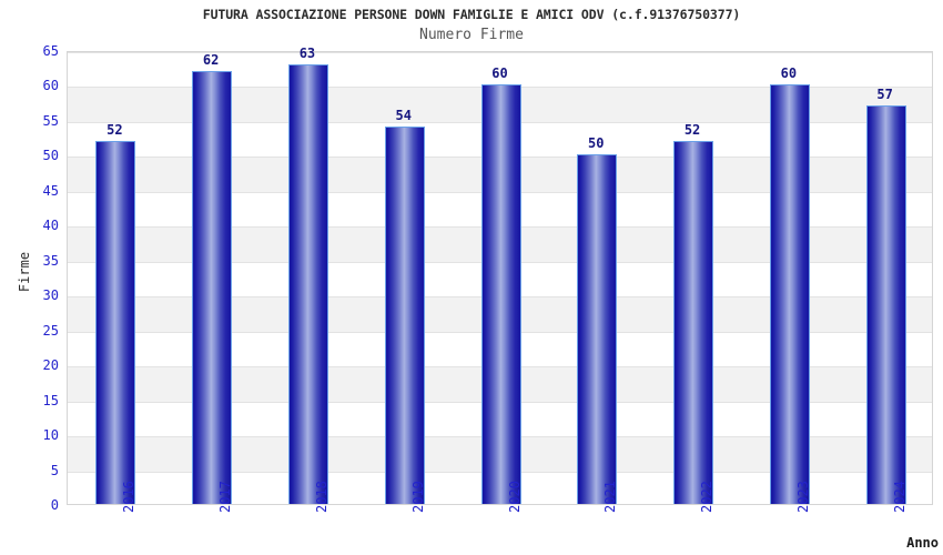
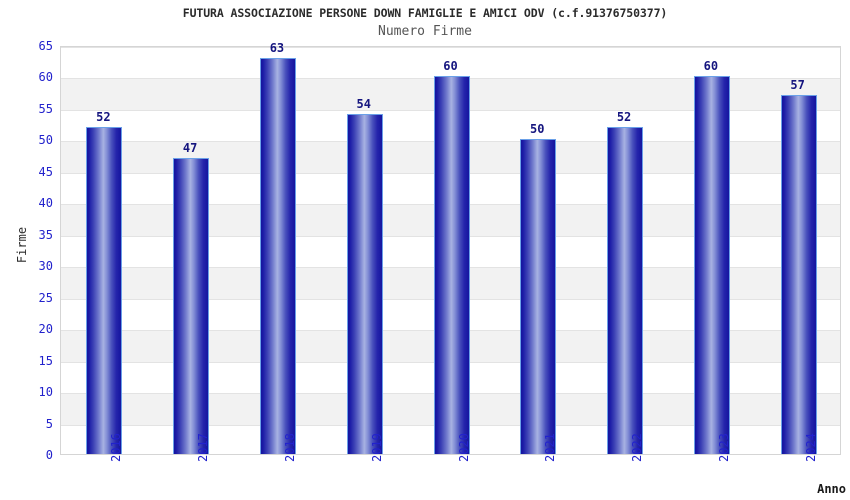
2017: 62 -> 47
